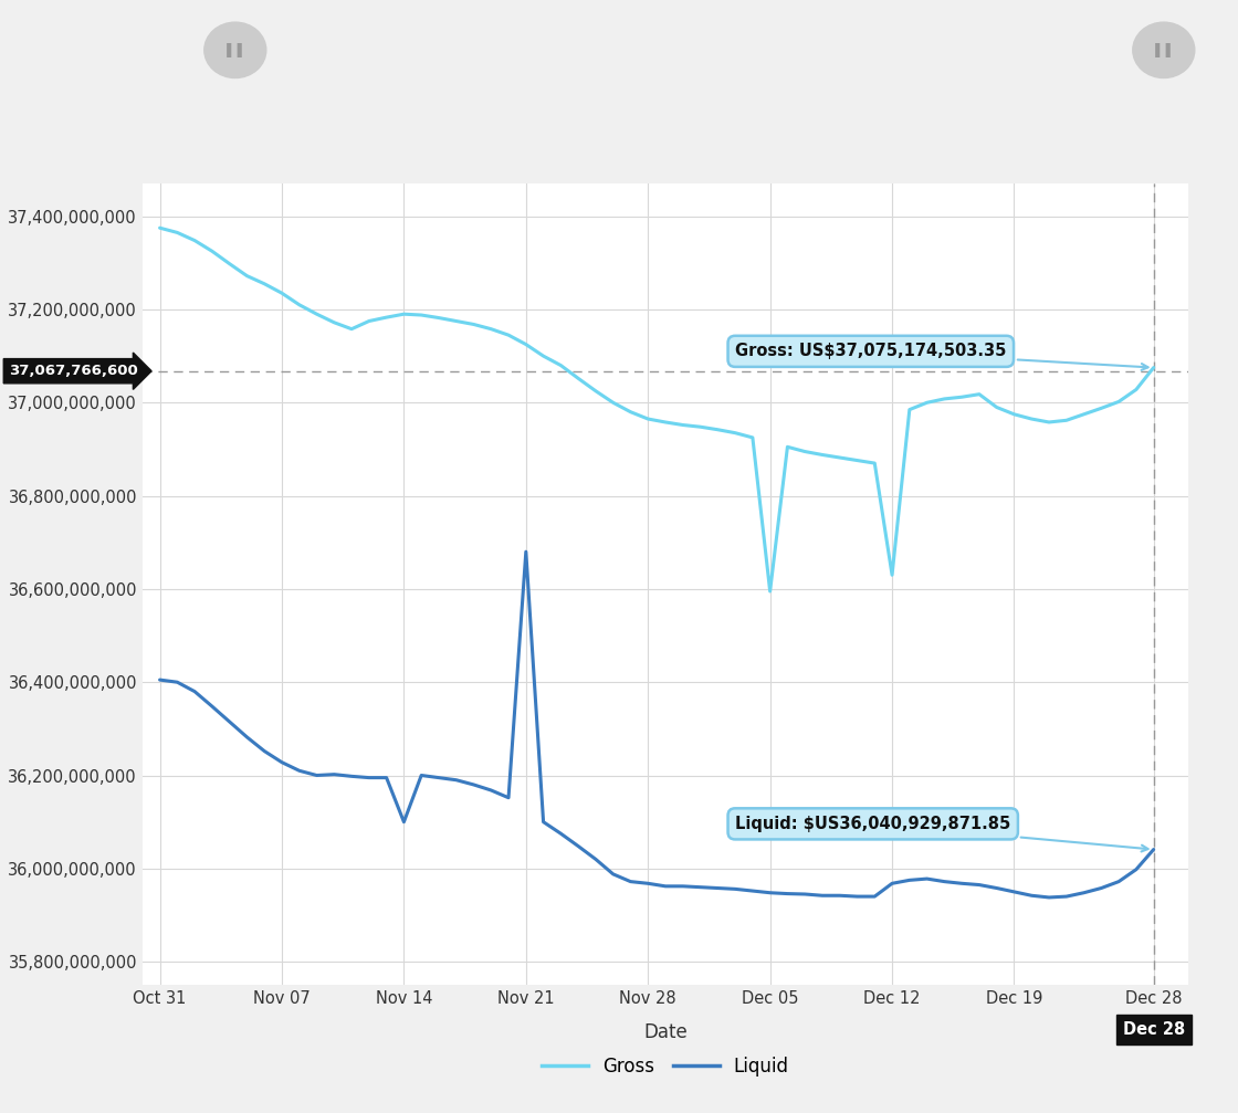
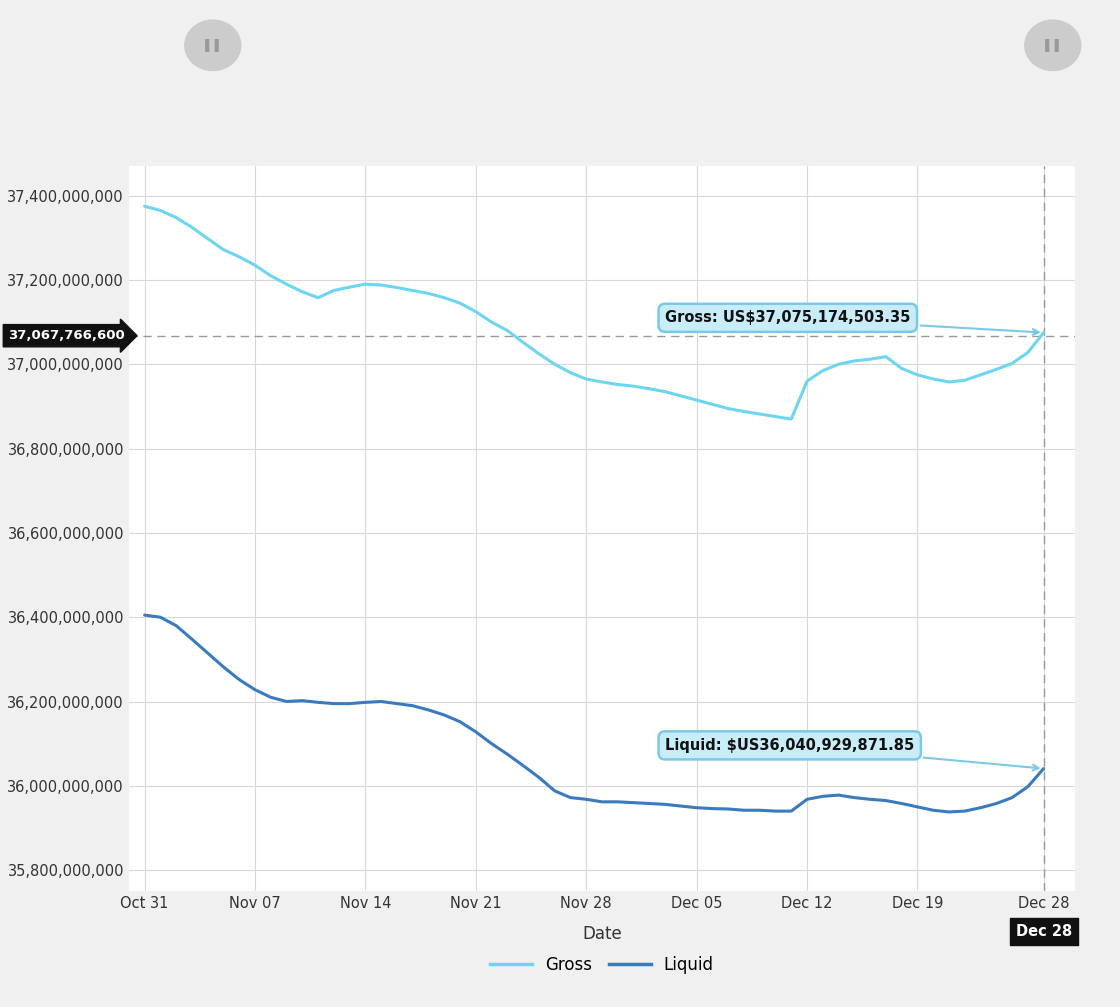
Liquid/Nov 14: 36,100,000,000 -> 36,198,000,000
Liquid/Nov 21: 36,680,000,000 -> 36,128,000,000
Gross/Dec 05: 36,595,000,000 -> 36,915,000,000
Gross/Dec 12: 36,630,000,000 -> 36,960,000,000
